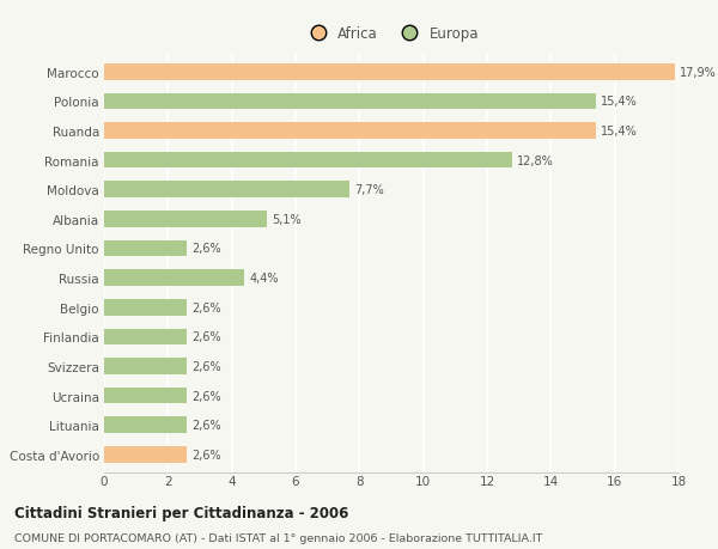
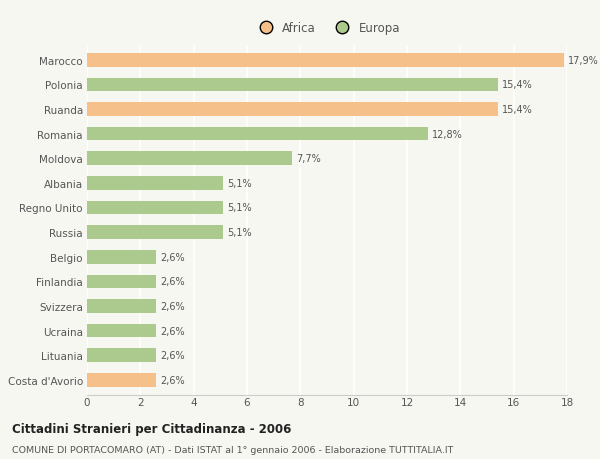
Regno Unito: 2,6% -> 5,1%
Russia: 4,4% -> 5,1%
